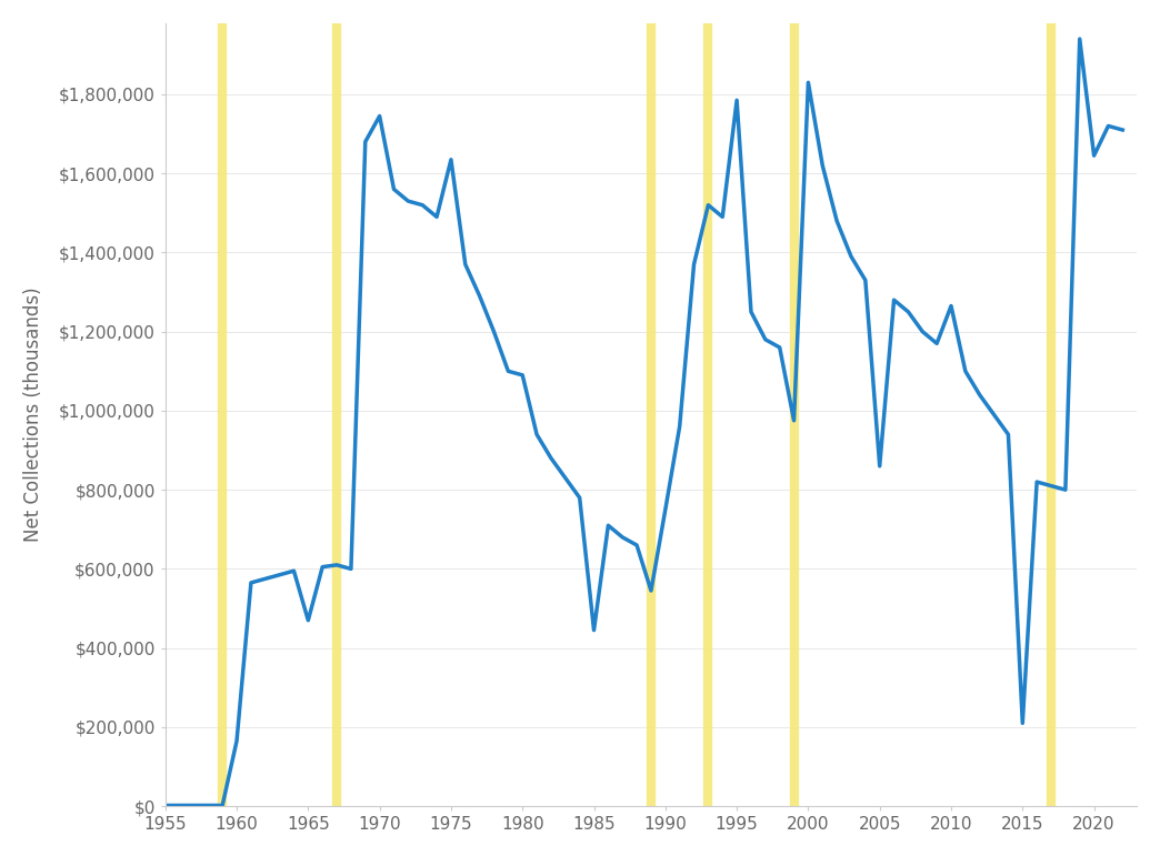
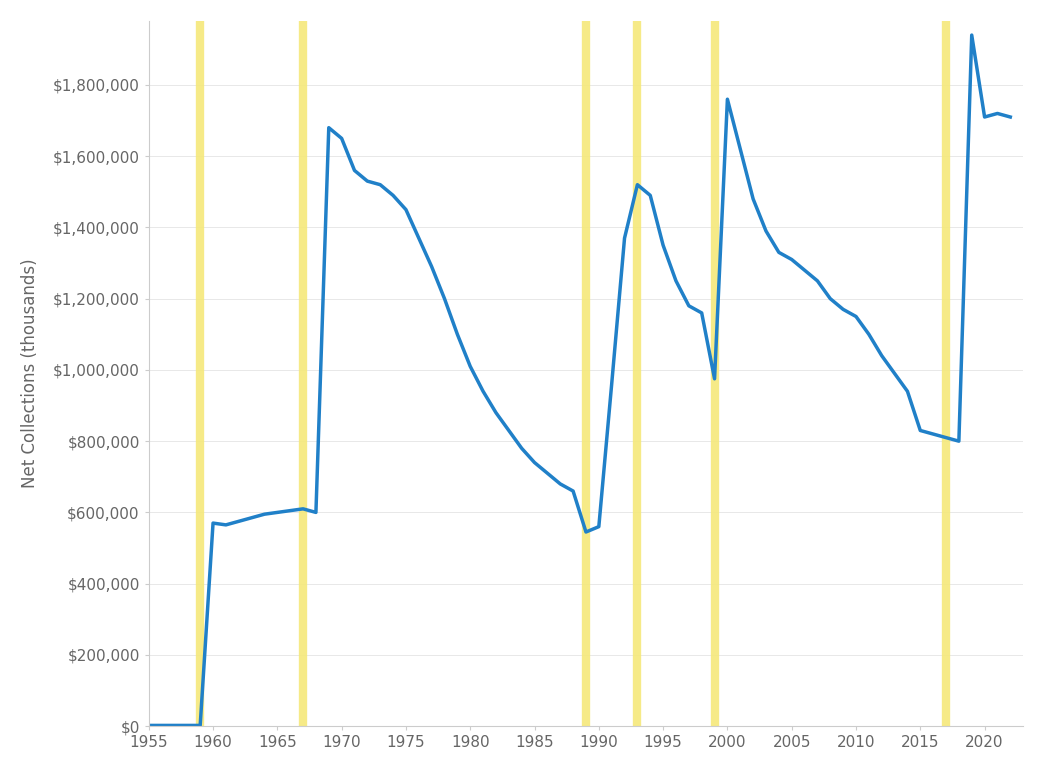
1960: $165,000 -> $570,000
1965: $470,000 -> $600,000
1970: $1,745,000 -> $1,650,000
1975: $1,635,000 -> $1,450,000
1980: $1,090,000 -> $1,010,000
1985: $445,000 -> $740,000
1990: $750,000 -> $560,000
1995: $1,785,000 -> $1,350,000
2000: $1,830,000 -> $1,760,000
2005: $860,000 -> $1,310,000
2010: $1,265,000 -> $1,150,000
2015: $210,000 -> $830,000
2020: $1,645,000 -> $1,710,000
